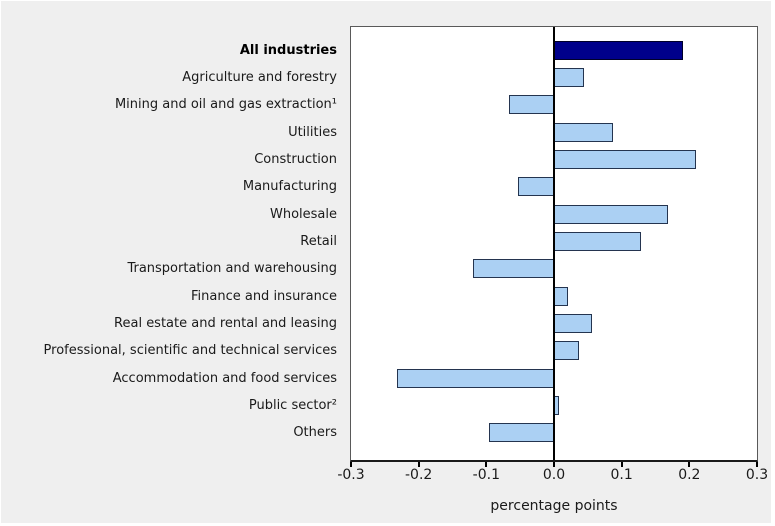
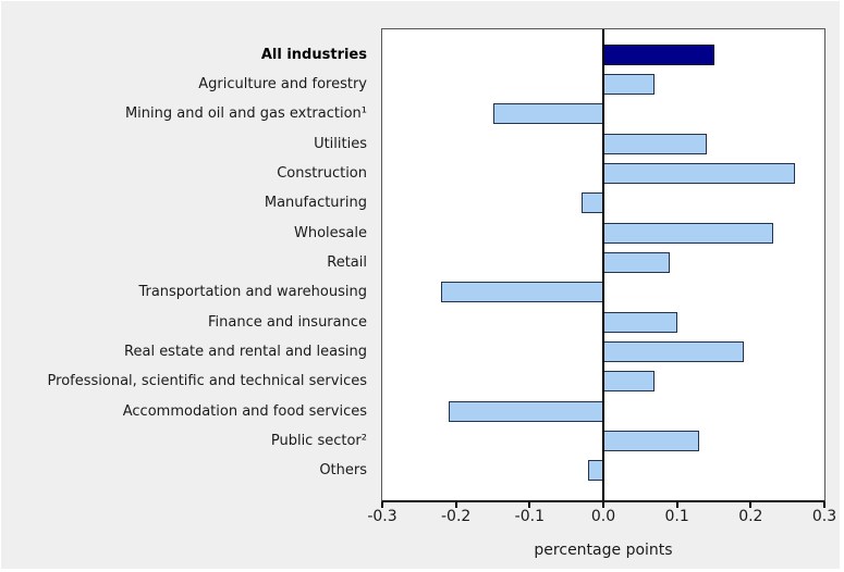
All industries: 0.19 -> 0.15
Agriculture and forestry: 0.04 -> 0.07
Mining and oil and gas extraction¹: -0.07 -> -0.15
Utilities: 0.09 -> 0.14
Construction: 0.21 -> 0.26
Manufacturing: -0.05 -> -0.03
Wholesale: 0.17 -> 0.23
Retail: 0.13 -> 0.09
Transportation and warehousing: -0.12 -> -0.22
Finance and insurance: 0.02 -> 0.10
Real estate and rental and leasing: 0.06 -> 0.19
Professional, scientific and technical services: 0.04 -> 0.07
Accommodation and food services: -0.23 -> -0.21
Public sector²: 0.01 -> 0.13
Others: -0.10 -> -0.02
